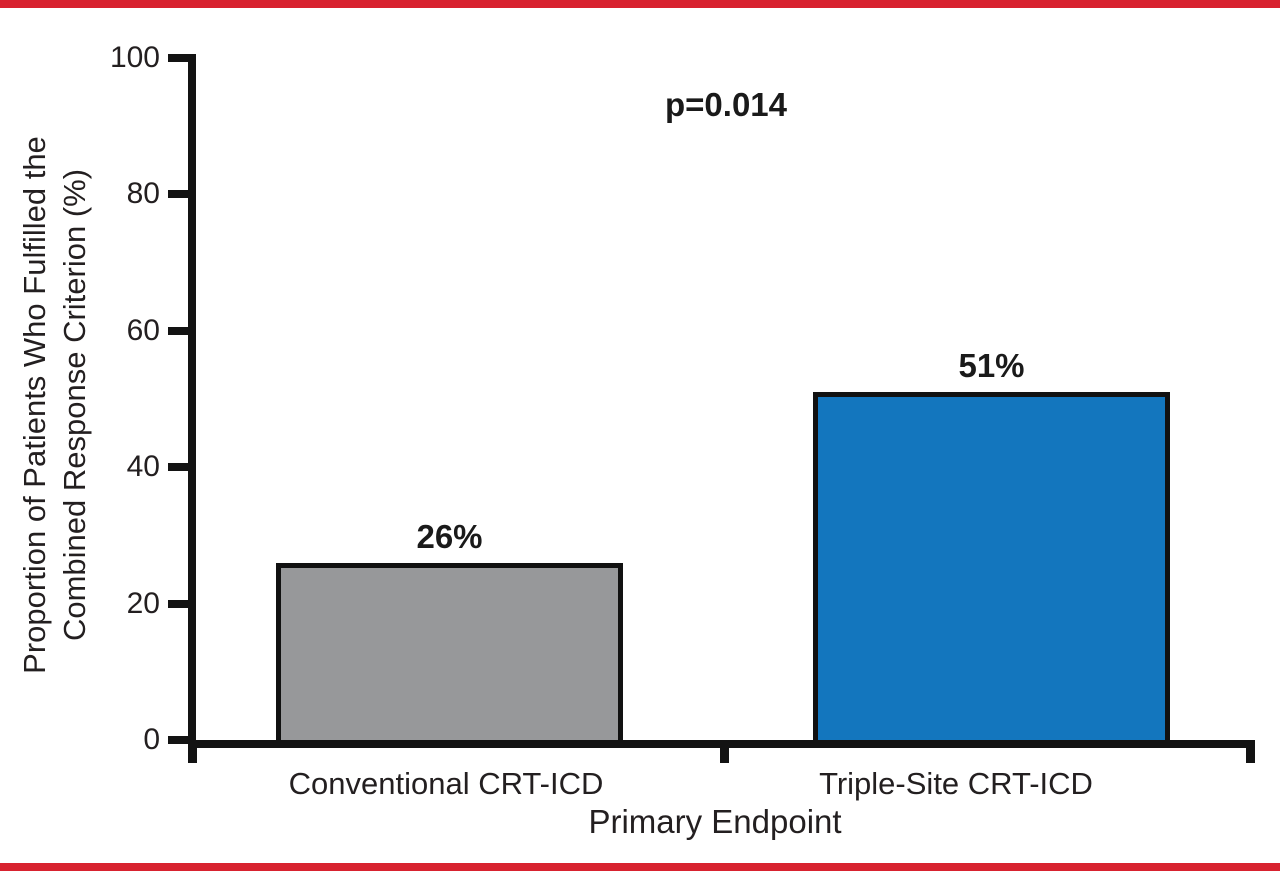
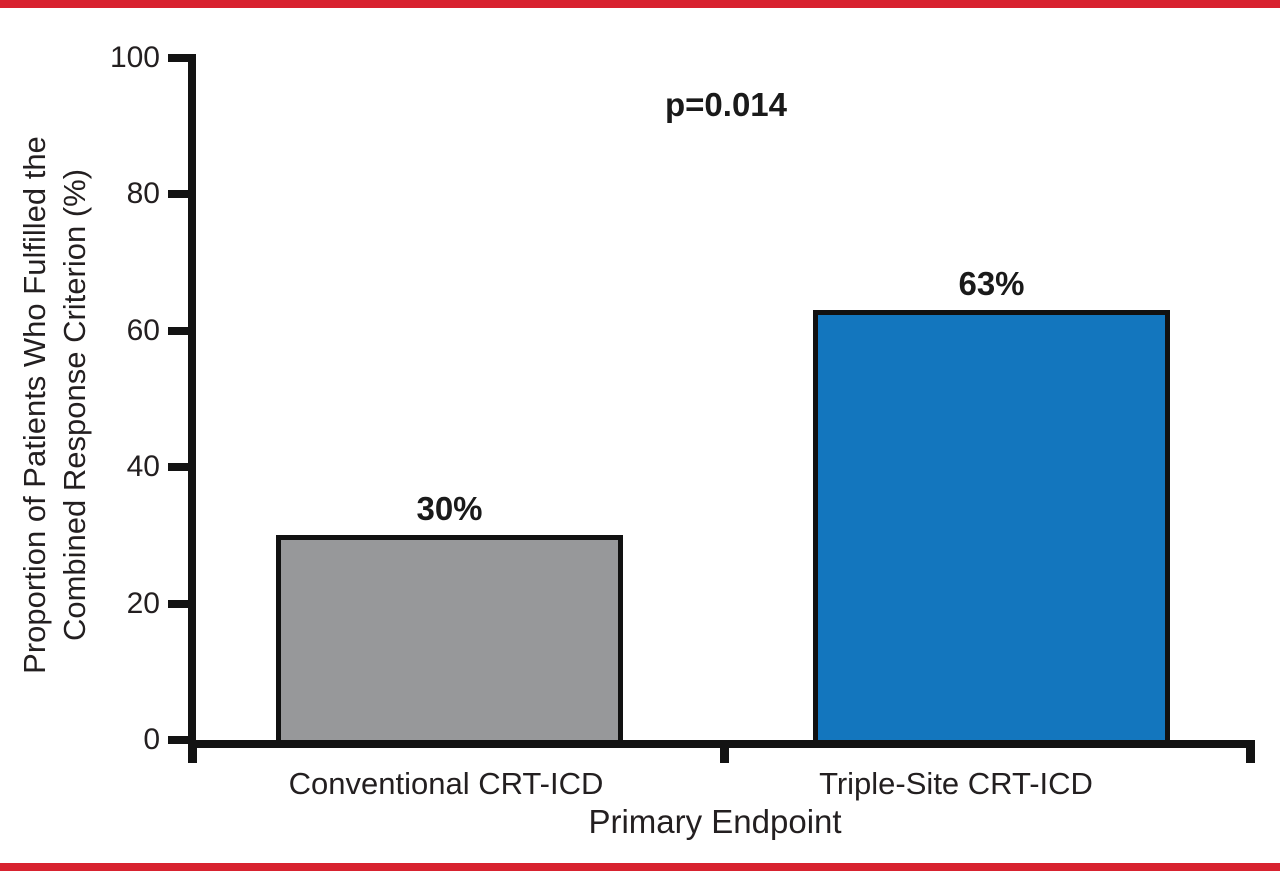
Conventional CRT-ICD: 26% -> 30%
Triple-Site CRT-ICD: 51% -> 63%
